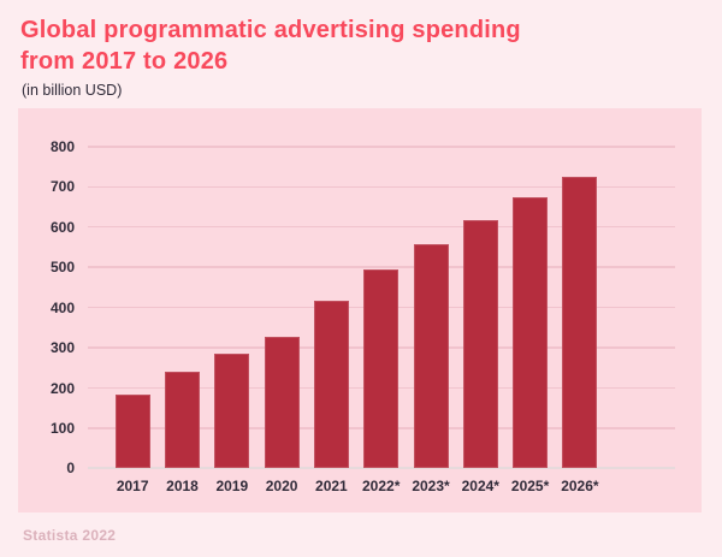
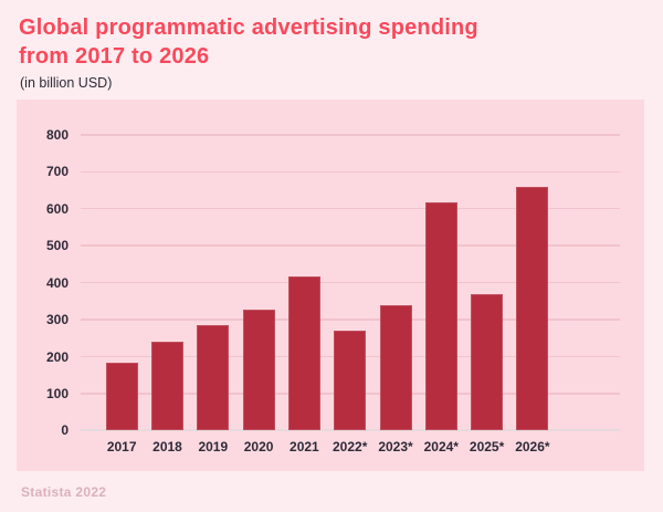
2022*: 490 -> 270
2023*: 560 -> 340
2025*: 670 -> 370
2026*: 720 -> 660
